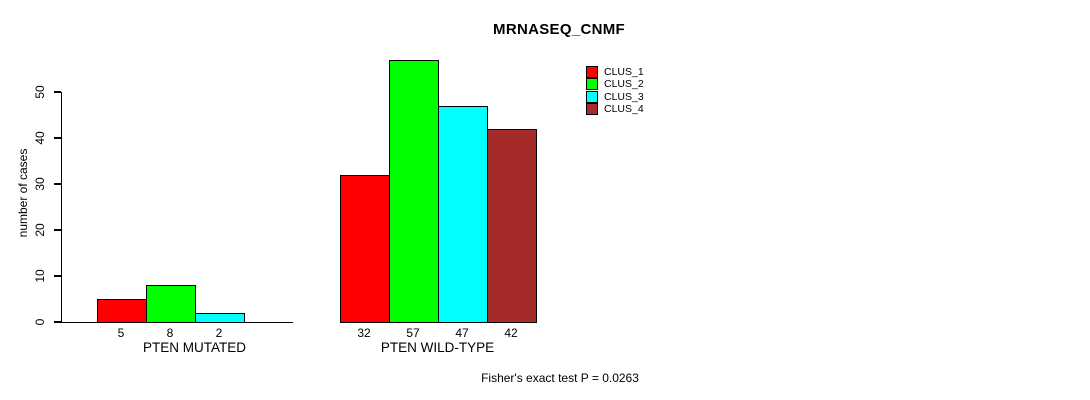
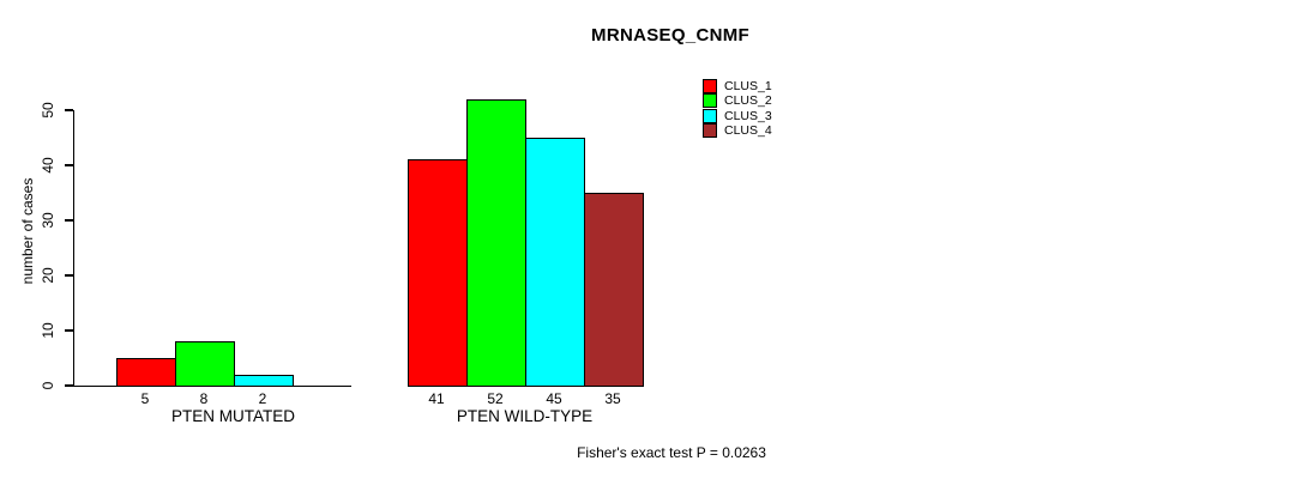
CLUS_1/PTEN WILD-TYPE: 32 -> 41
CLUS_2/PTEN WILD-TYPE: 57 -> 52
CLUS_3/PTEN WILD-TYPE: 47 -> 45
CLUS_4/PTEN WILD-TYPE: 42 -> 35
